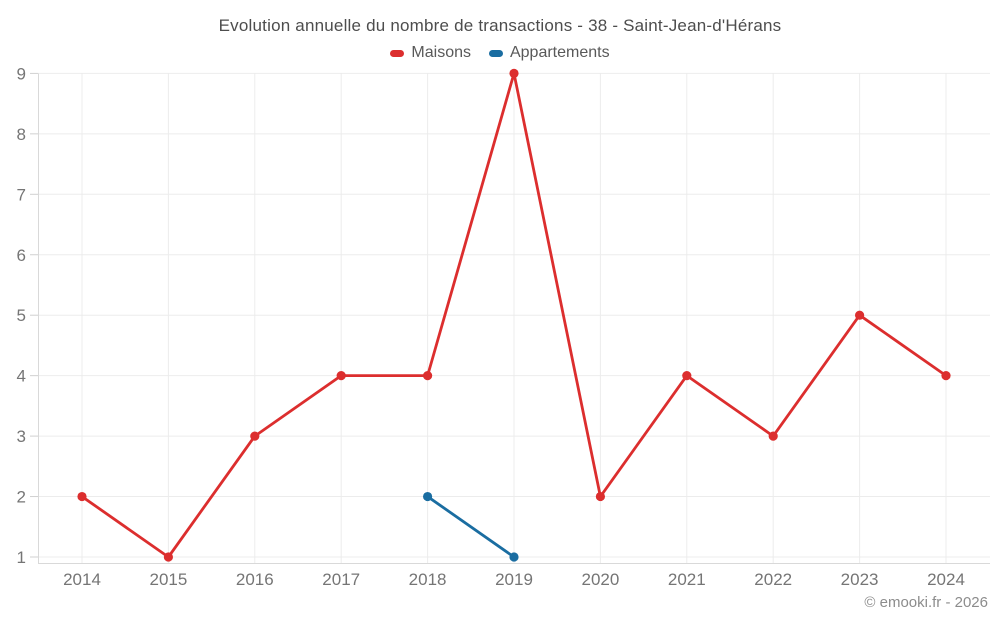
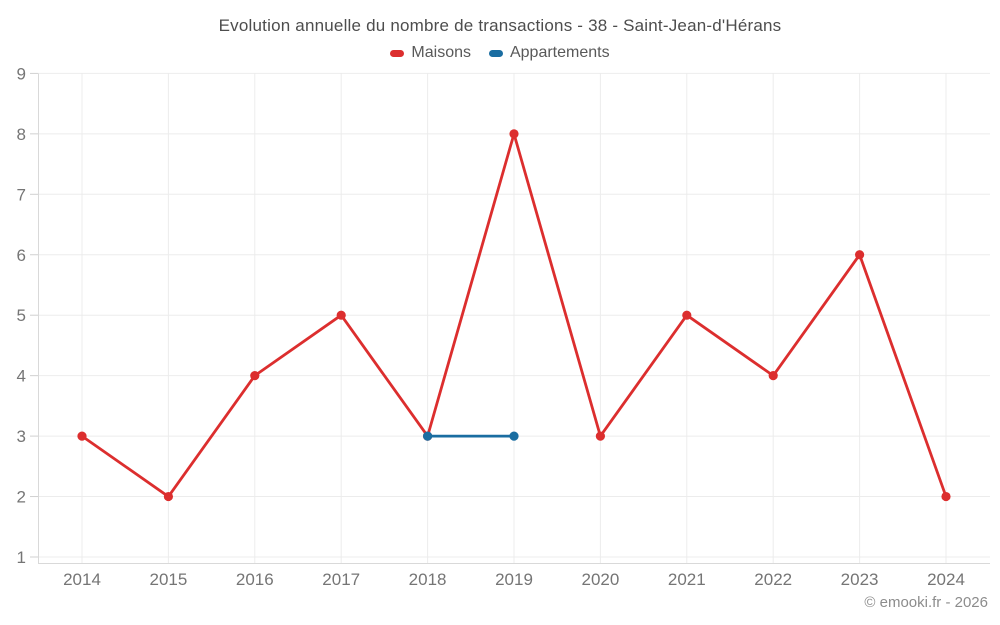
Maisons/2014: 2 -> 3
Maisons/2015: 1 -> 2
Maisons/2016: 3 -> 4
Maisons/2017: 4 -> 5
Maisons/2018: 4 -> 3
Appartements/2018: 2 -> 3
Maisons/2019: 9 -> 8
Appartements/2019: 1 -> 3
Maisons/2020: 2 -> 3
Maisons/2021: 4 -> 5
Maisons/2022: 3 -> 4
Maisons/2023: 5 -> 6
Maisons/2024: 4 -> 2
